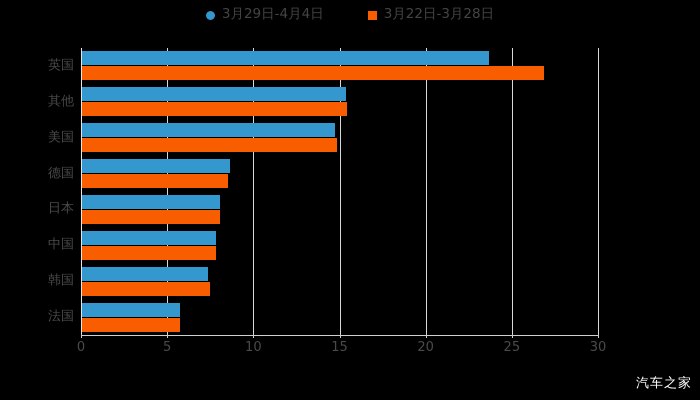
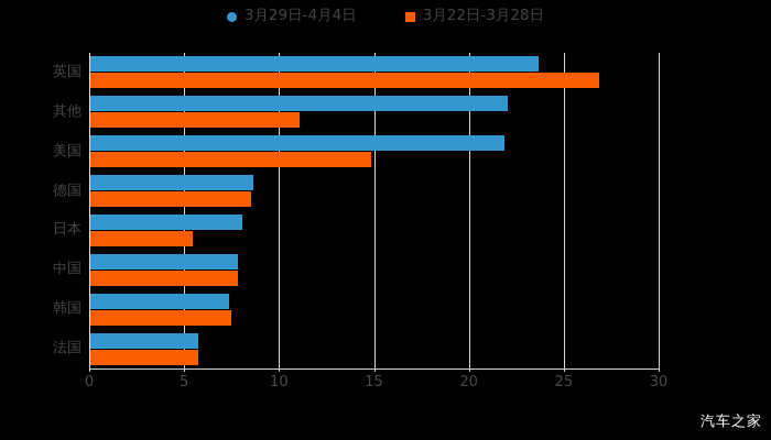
3月29日-4月4日/其他: 15.3 -> 22.0
3月22日-3月28日/其他: 15.4 -> 11.0
3月29日-4月4日/美国: 14.7 -> 21.8
3月22日-3月28日/日本: 8.0 -> 5.4
